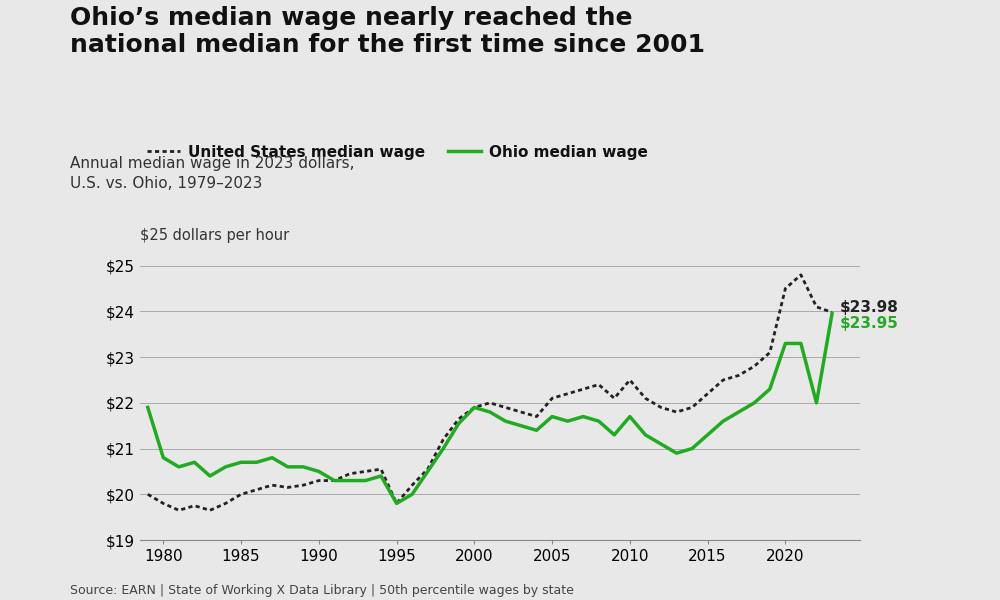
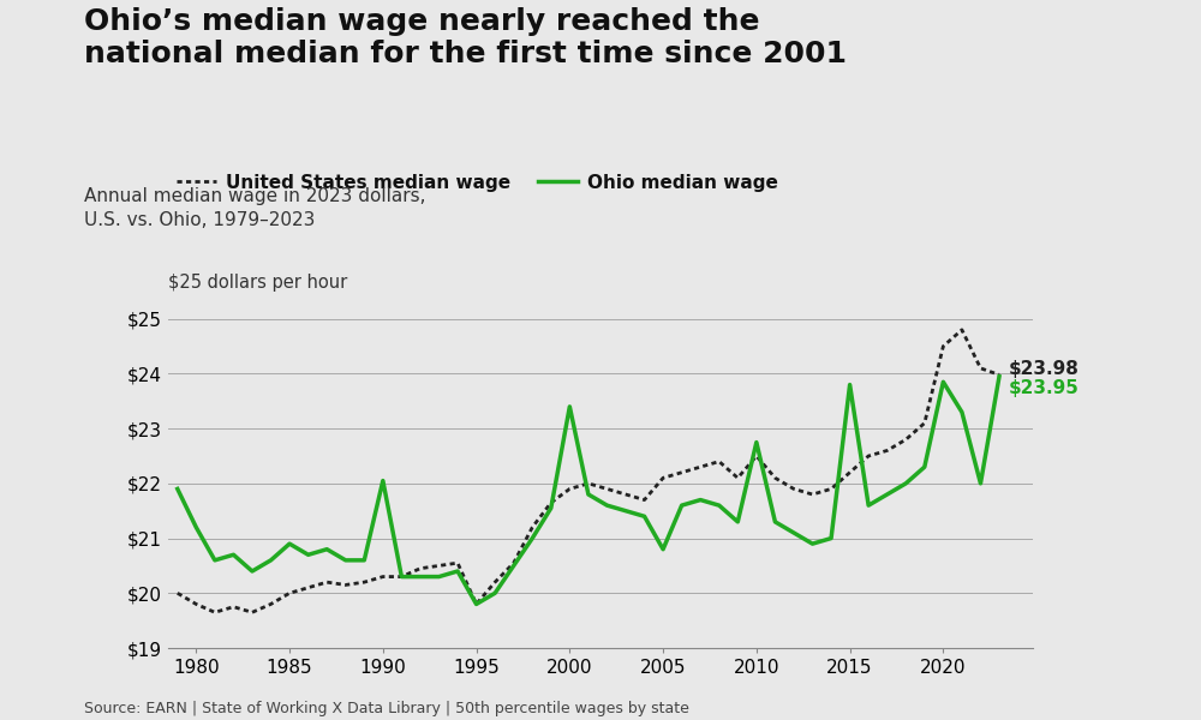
Ohio median wage/1980: $20.80 -> $21.20
Ohio median wage/1985: $20.70 -> $20.90
Ohio median wage/1990: $20.50 -> $22.05
Ohio median wage/2000: $21.90 -> $23.40
Ohio median wage/2005: $21.70 -> $20.80
Ohio median wage/2010: $21.70 -> $22.75
Ohio median wage/2015: $21.30 -> $23.80
Ohio median wage/2020: $23.30 -> $23.85
